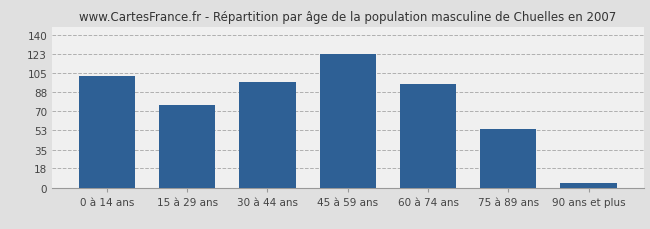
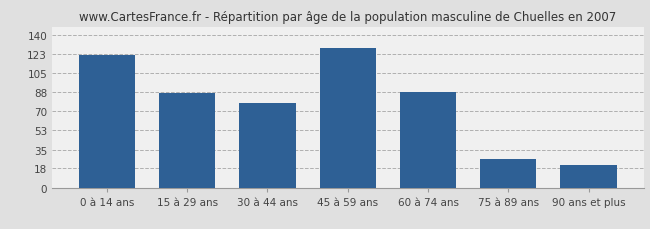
0 à 14 ans: 103 -> 122
15 à 29 ans: 76 -> 87
30 à 44 ans: 97 -> 78
45 à 59 ans: 123 -> 128
60 à 74 ans: 95 -> 88
75 à 89 ans: 54 -> 26
90 ans et plus: 4 -> 21
